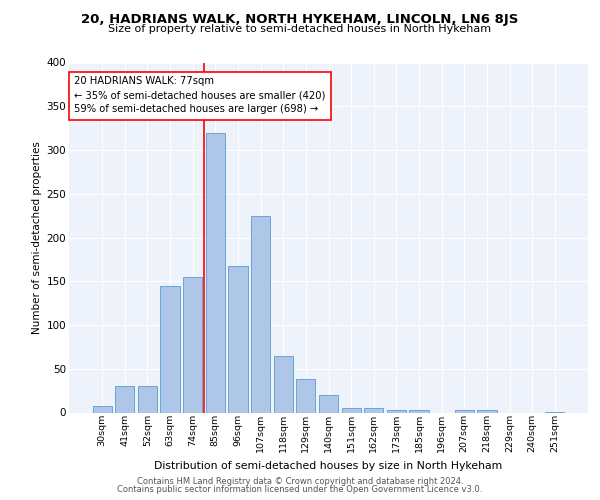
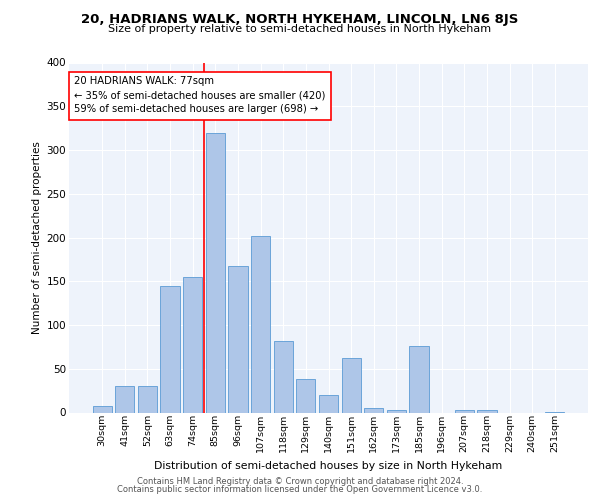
107sqm: 225 -> 202
118sqm: 65 -> 82
151sqm: 5 -> 62
185sqm: 3 -> 76
